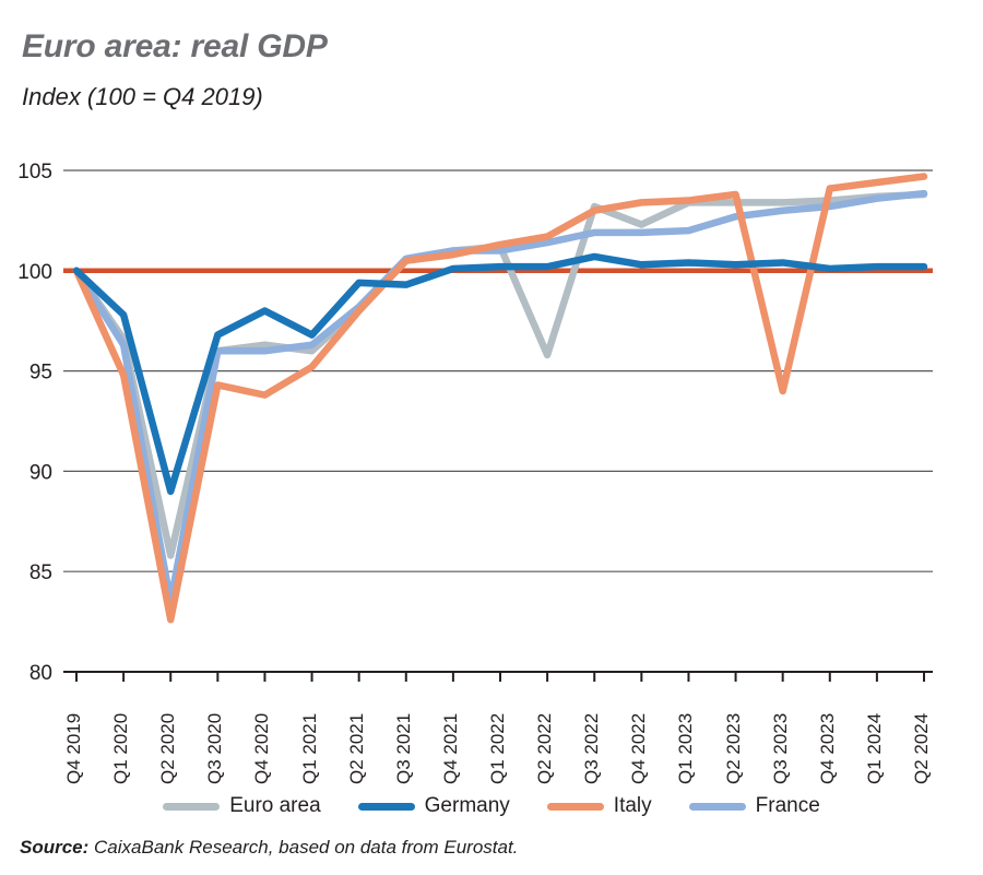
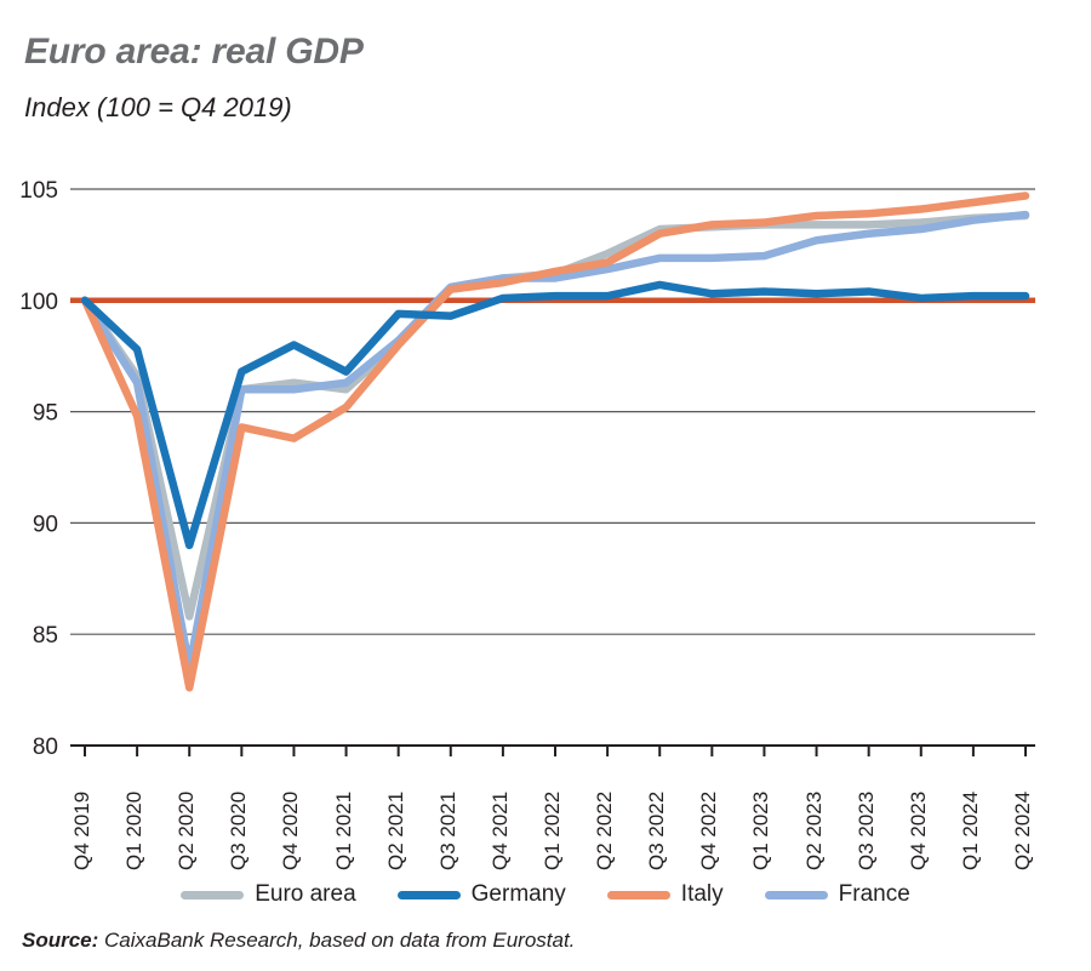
Euro area/Q2 2022: 95.8 -> 102.1
Euro area/Q4 2022: 102.3 -> 103.3
Italy/Q3 2023: 94.0 -> 103.9
